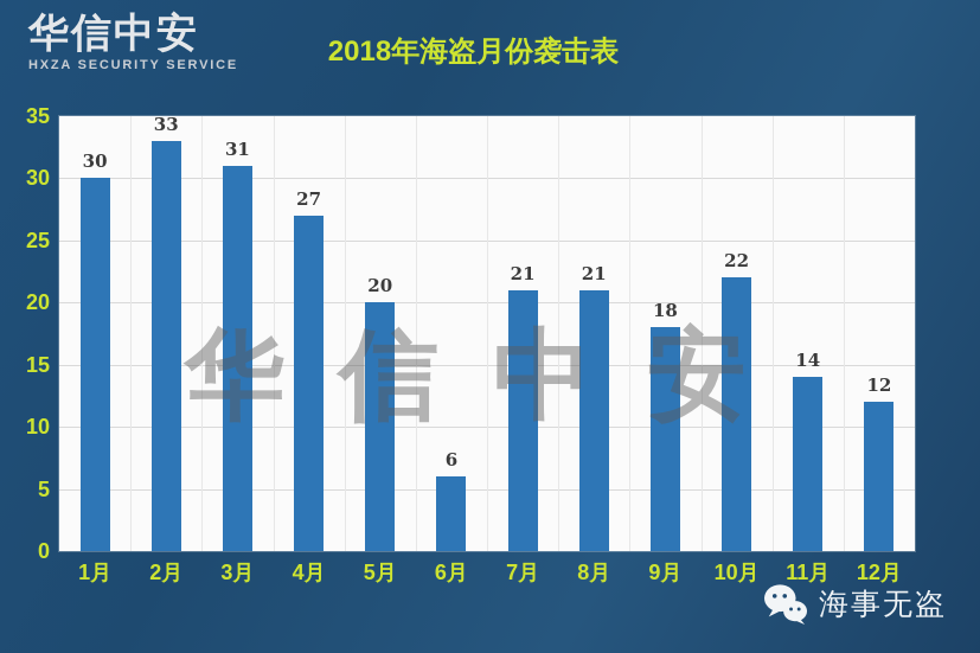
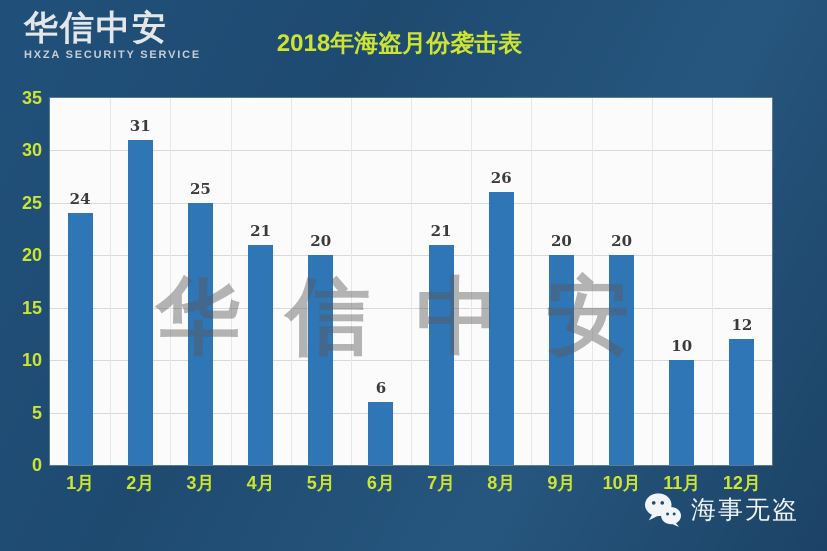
1月: 30 -> 24
2月: 33 -> 31
3月: 31 -> 25
4月: 27 -> 21
8月: 21 -> 26
9月: 18 -> 20
10月: 22 -> 20
11月: 14 -> 10
